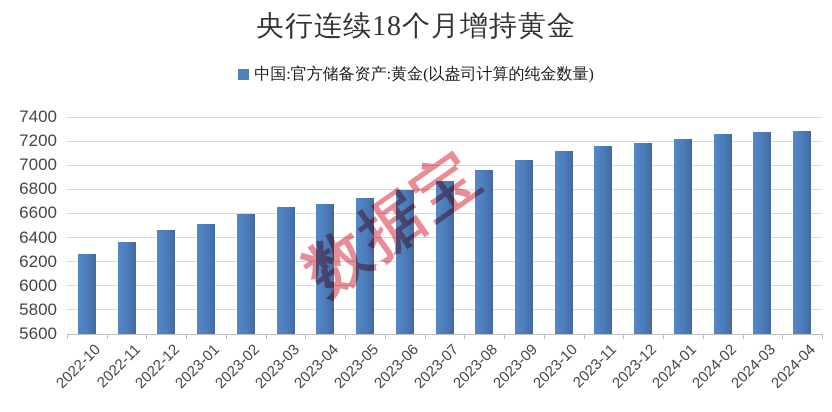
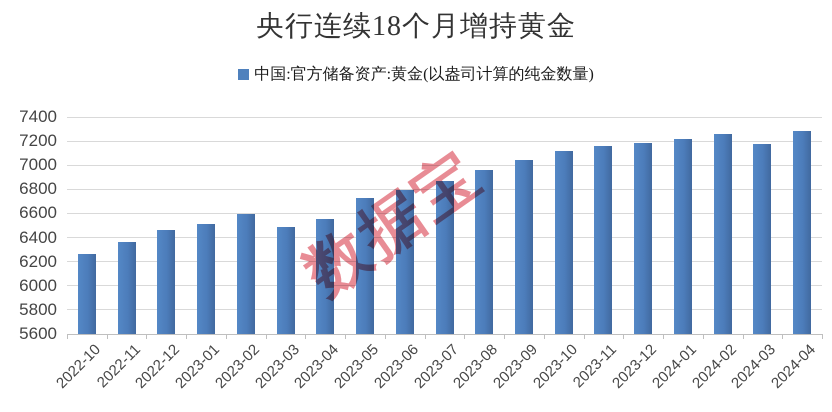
2023-03: 6650 -> 6490
2023-04: 6680 -> 6550
2024-03: 7270 -> 7180
